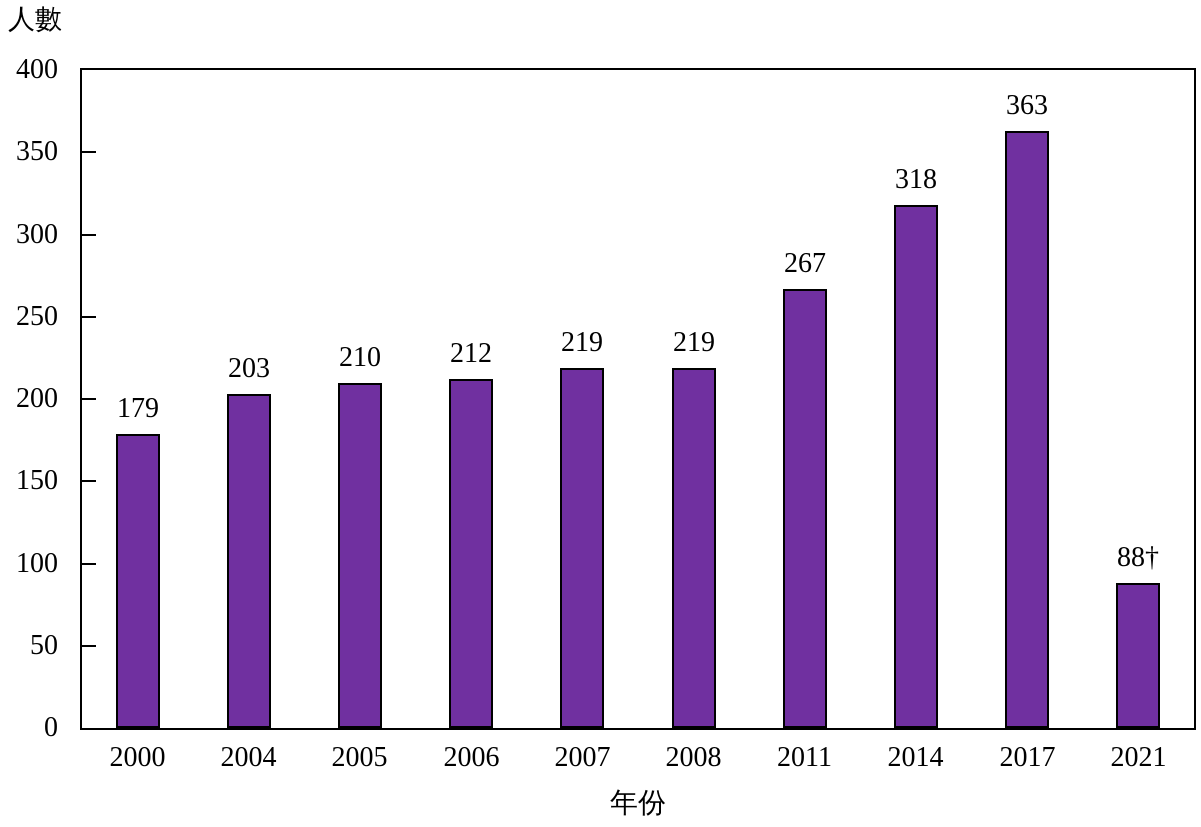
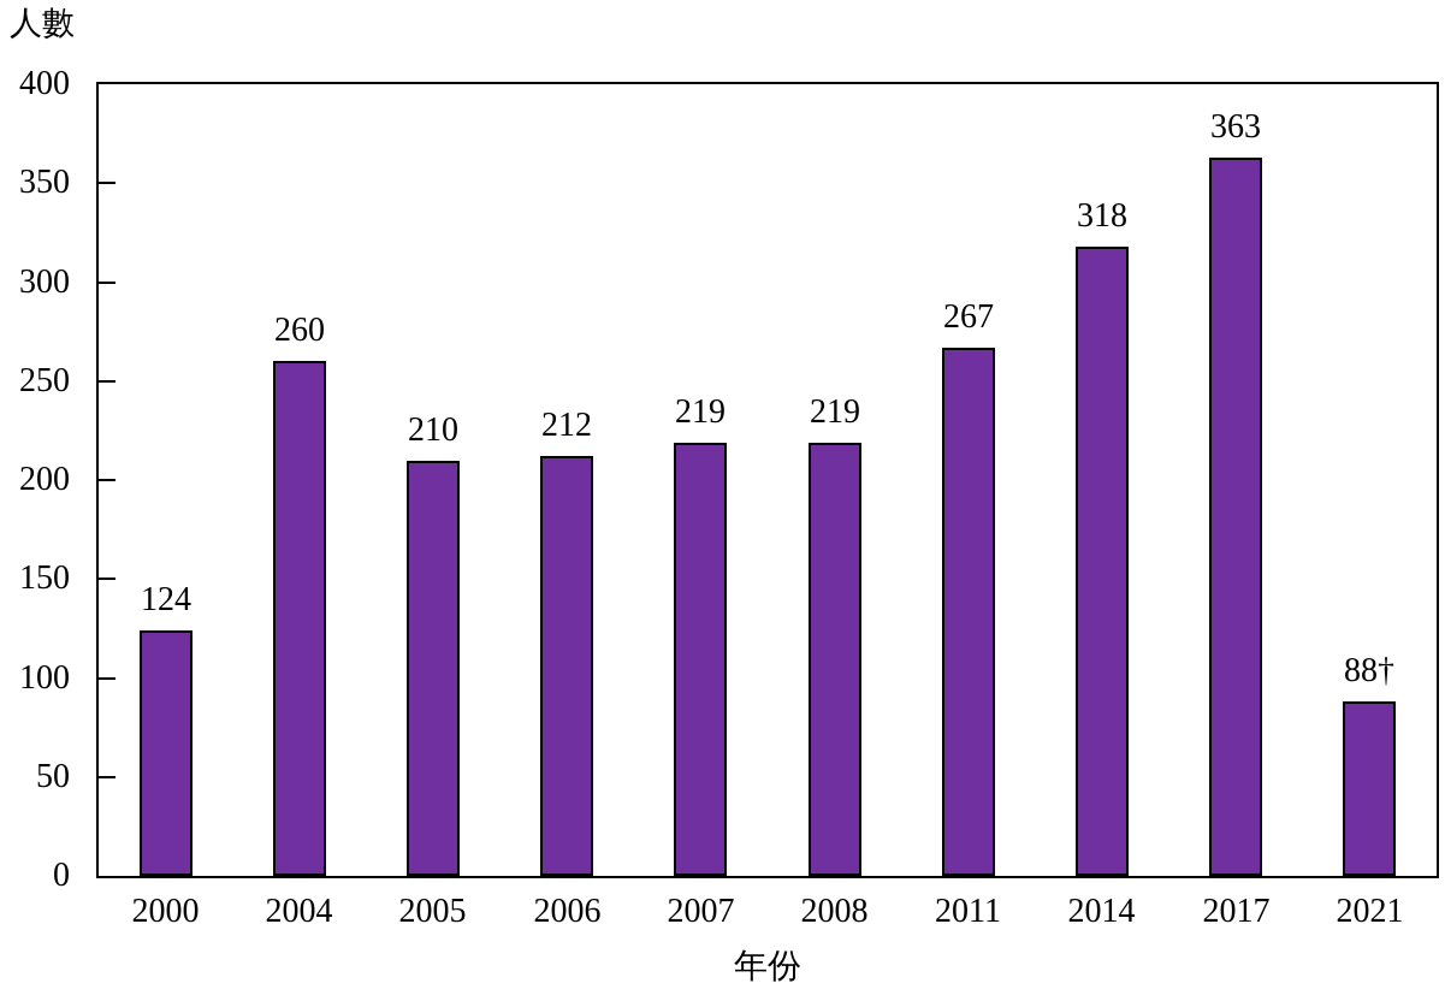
2000: 179 -> 124
2004: 203 -> 260
